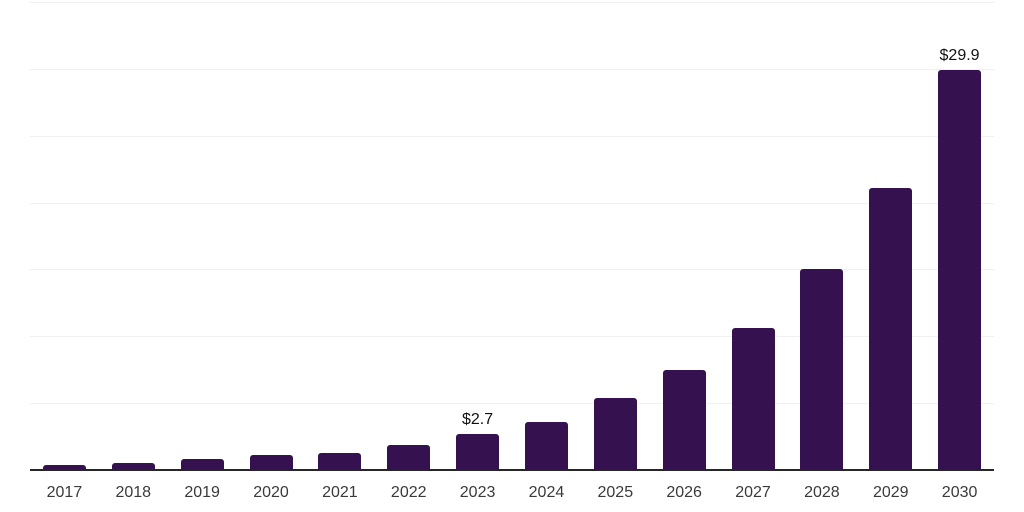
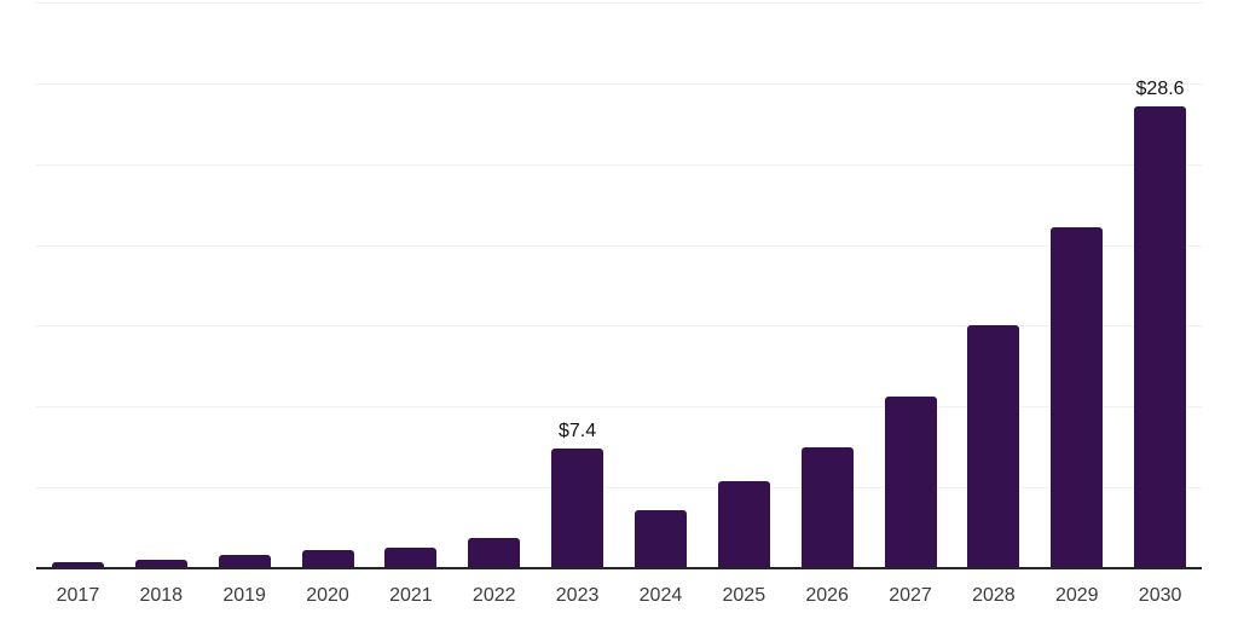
2023: $2.7 -> $7.4
2030: $29.9 -> $28.6
